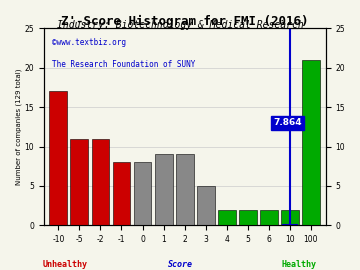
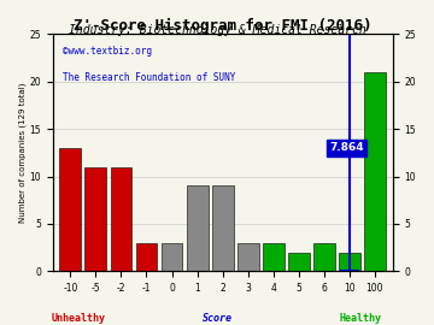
-10: 17 -> 13
-1: 8 -> 3
0: 8 -> 3
3: 5 -> 3
4: 2 -> 3
6: 2 -> 3
